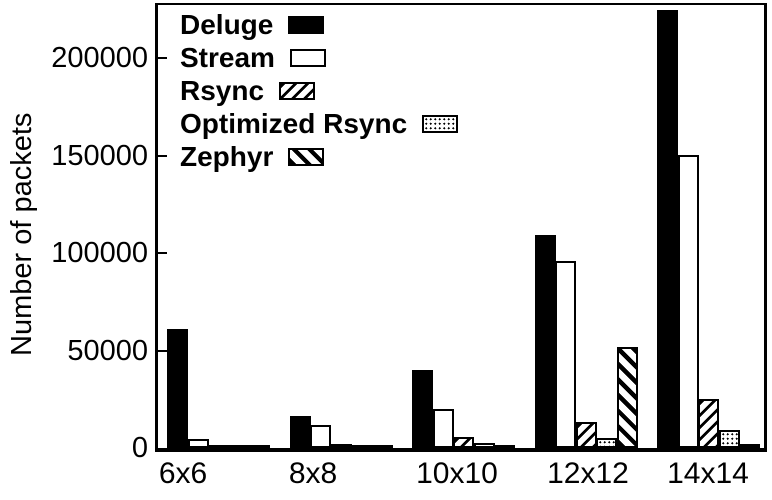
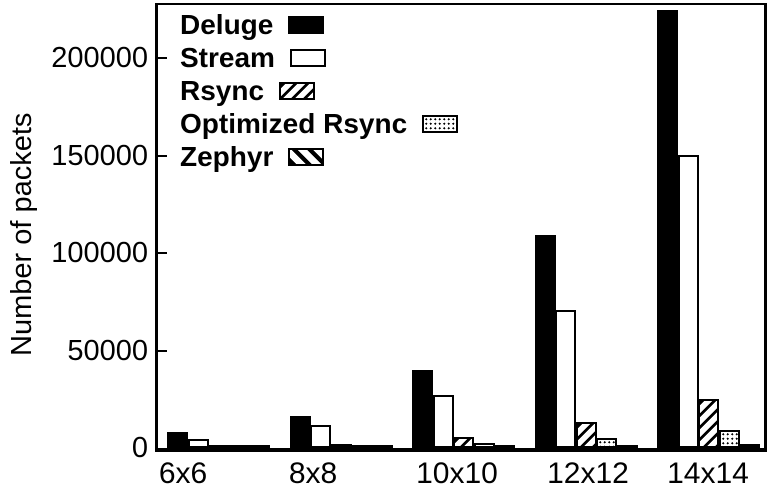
Deluge/6x6: 61000 -> 8000
Stream/10x10: 20000 -> 27000
Stream/12x12: 96000 -> 71000
Zephyr/12x12: 52000 -> 1000
